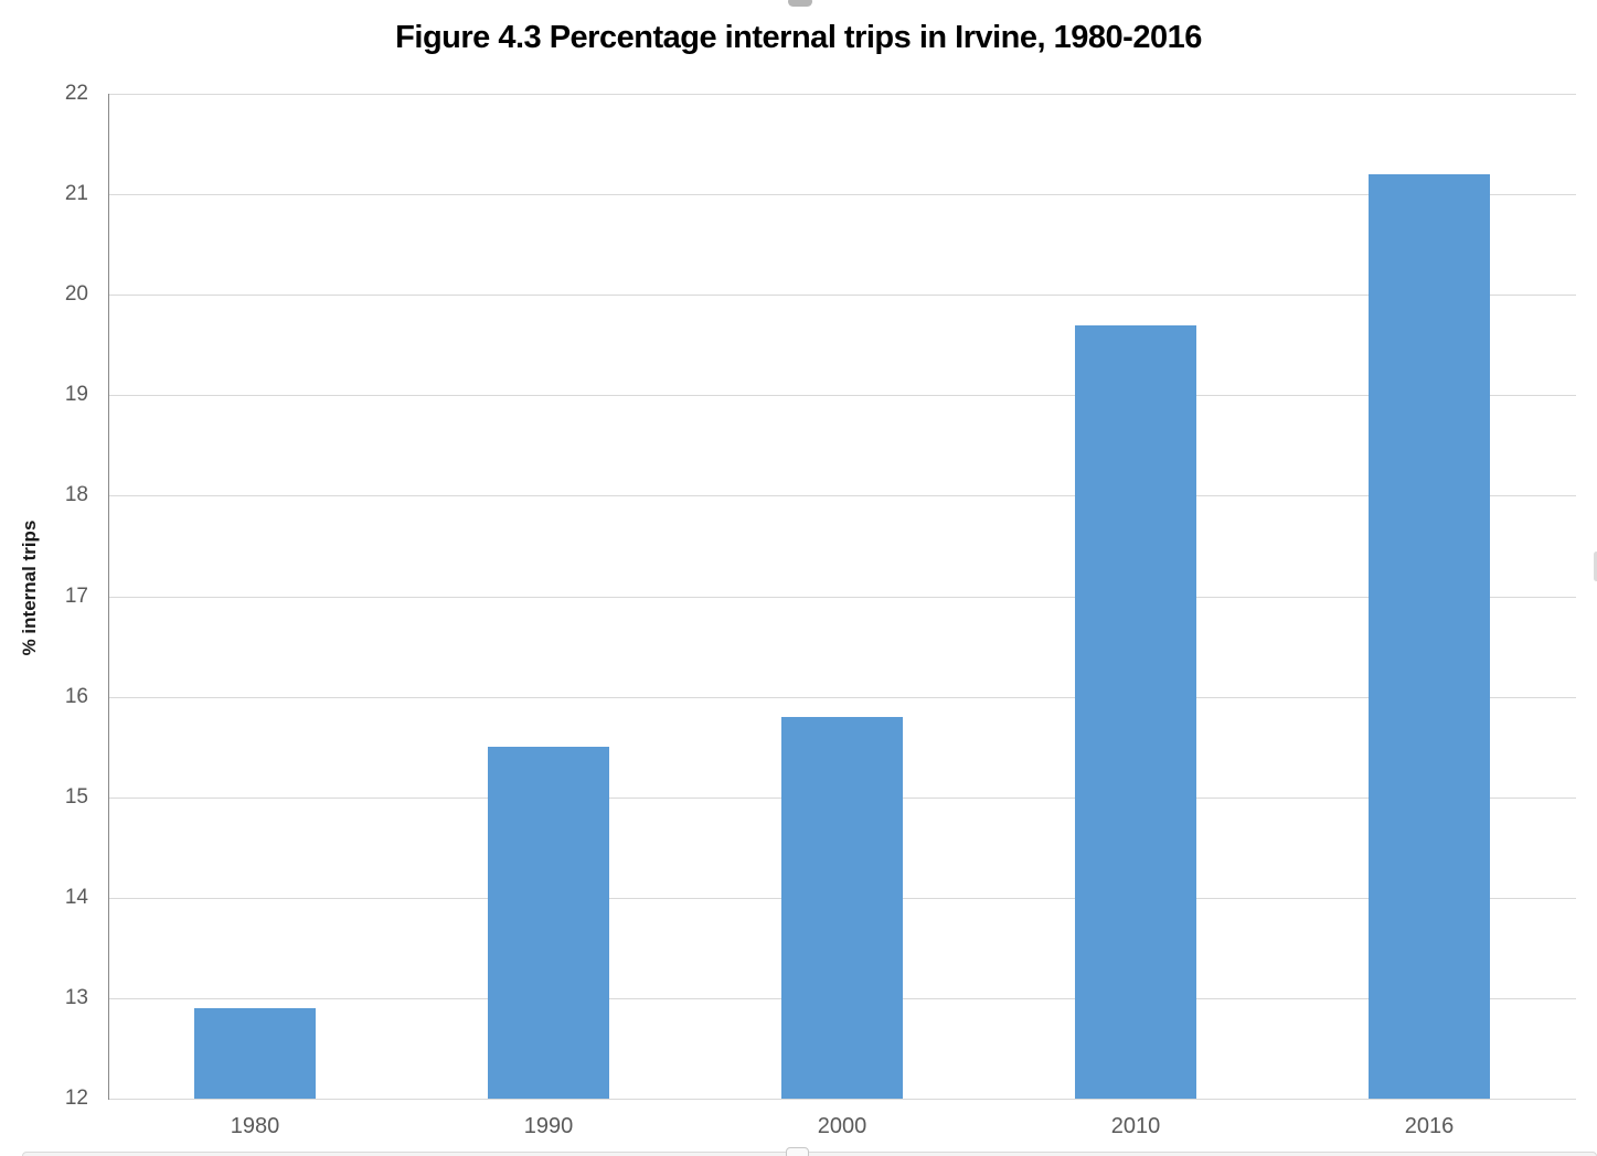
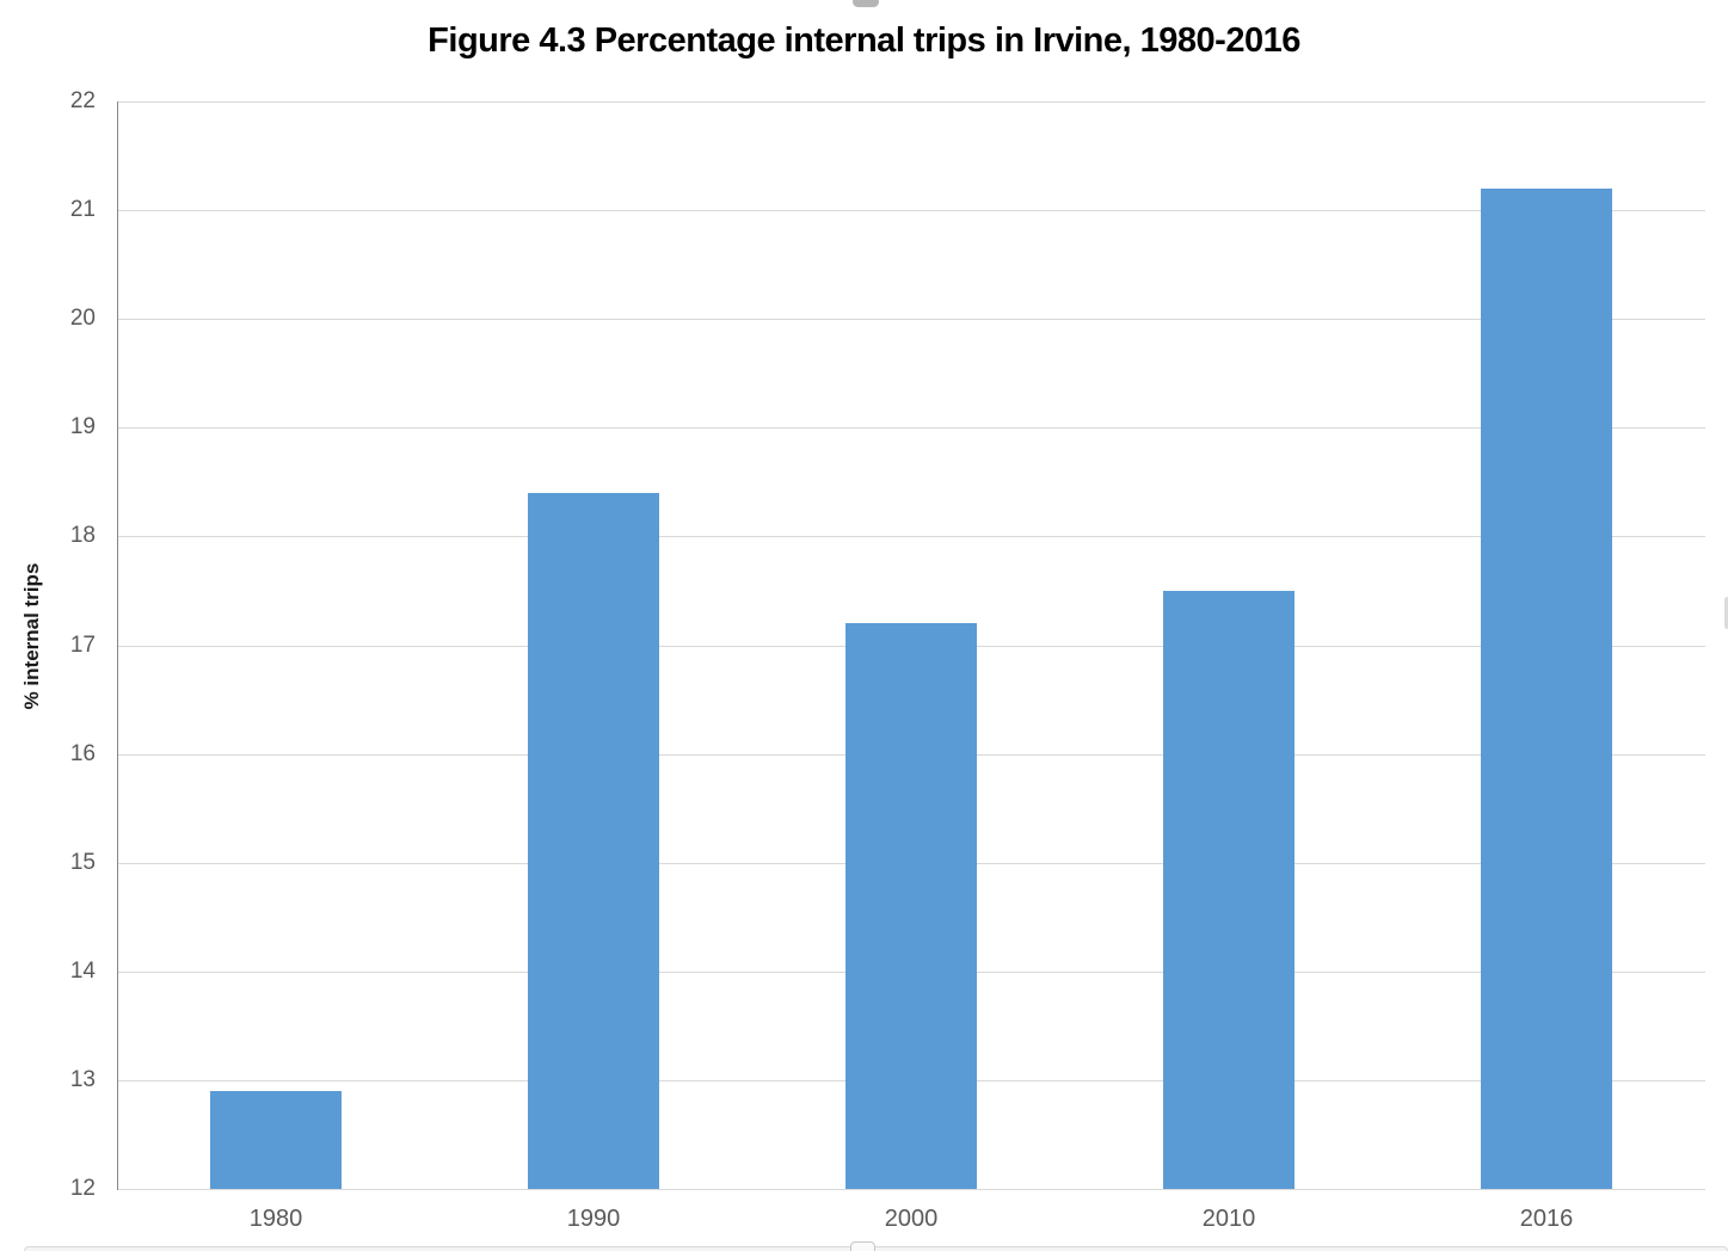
1990: 15.5 -> 18.4
2000: 15.8 -> 17.2
2010: 19.7 -> 17.5
